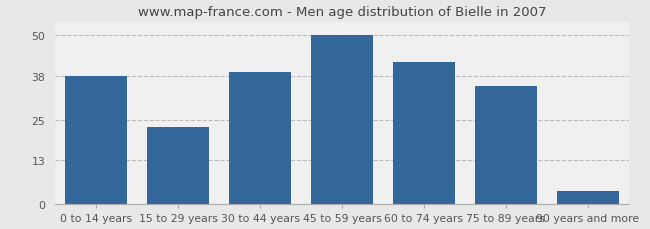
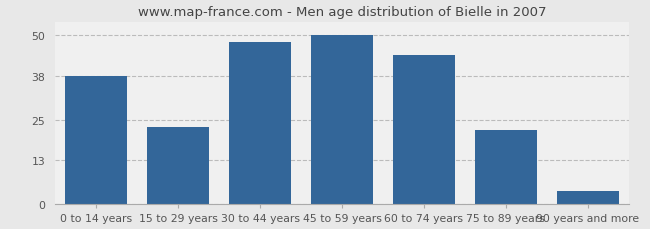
30 to 44 years: 39 -> 48
60 to 74 years: 42 -> 44
75 to 89 years: 35 -> 22
